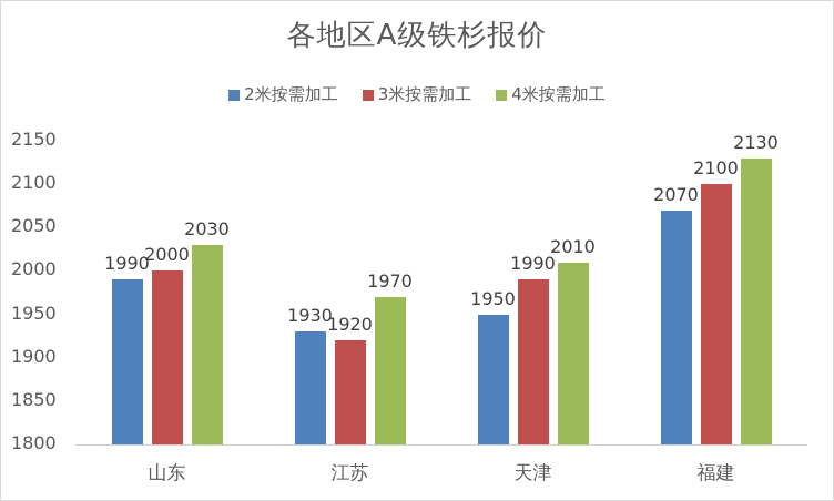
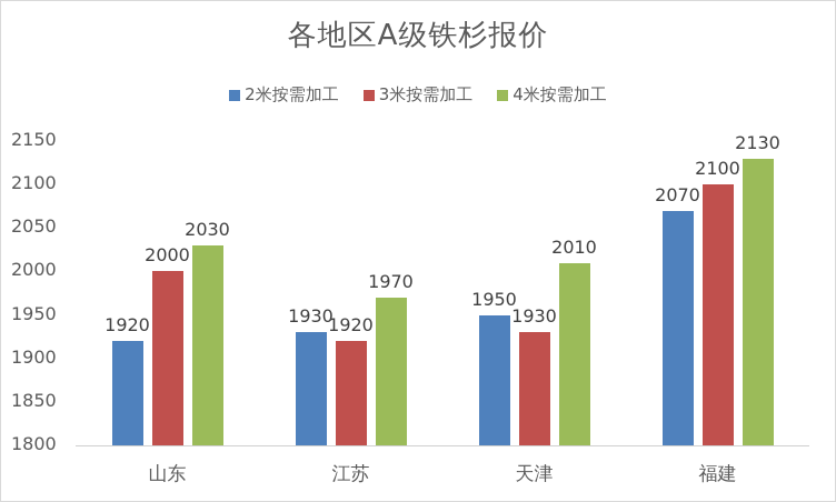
2米按需加工/山东: 1990 -> 1920
3米按需加工/天津: 1990 -> 1930
